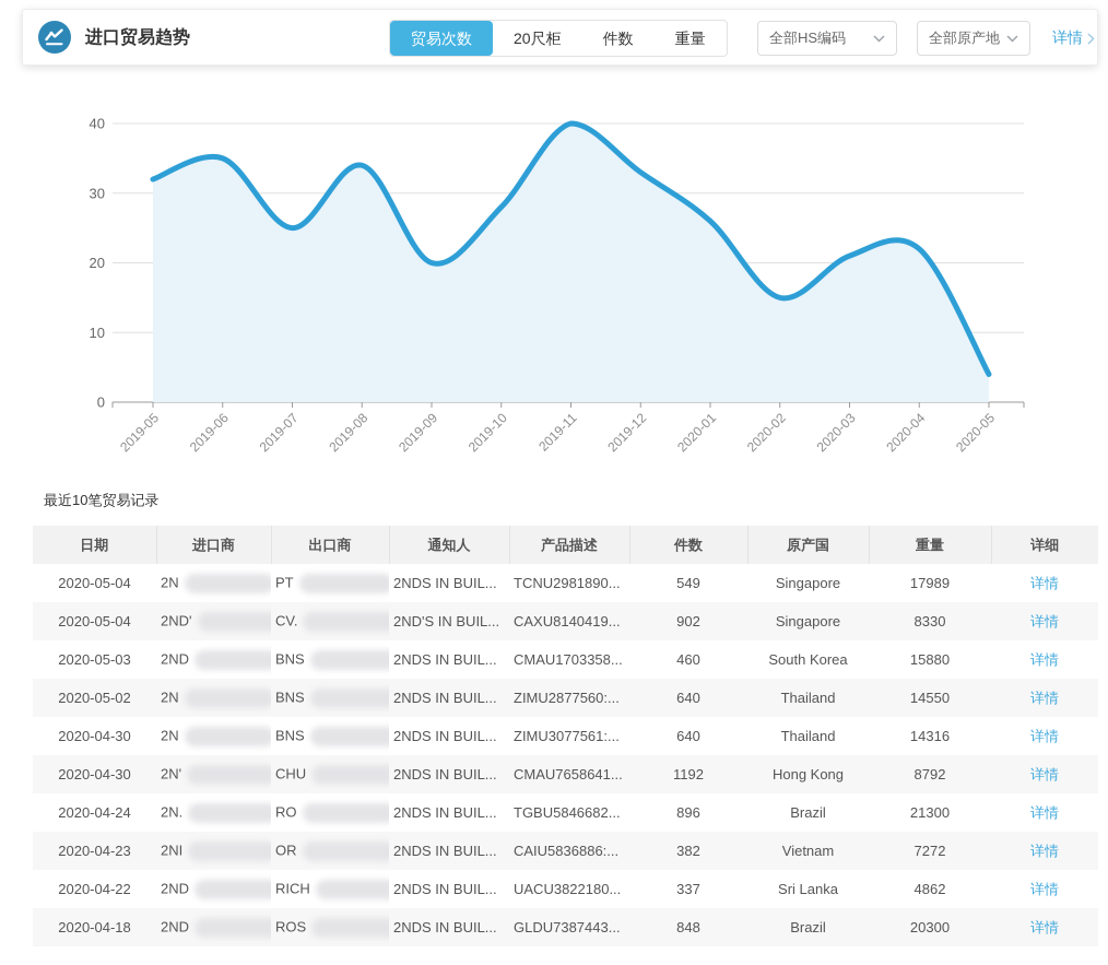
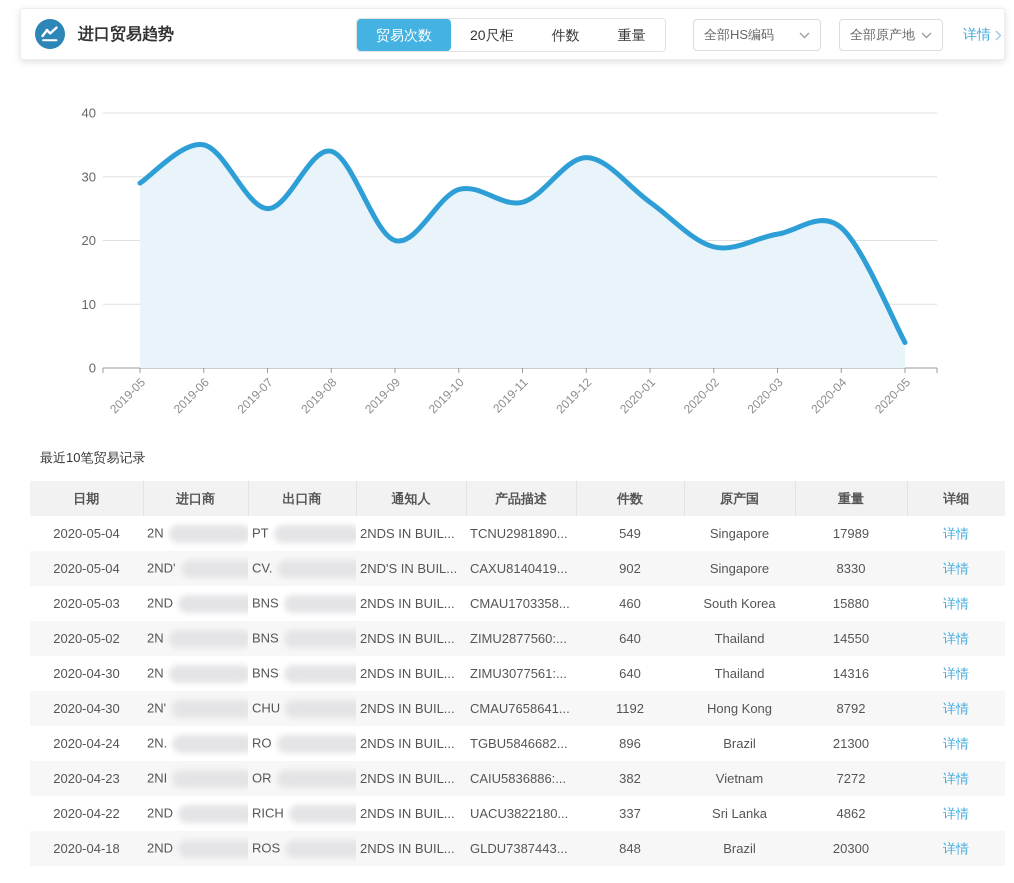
2019-05: 32 -> 29
2019-11: 40 -> 26
2020-02: 15 -> 19
